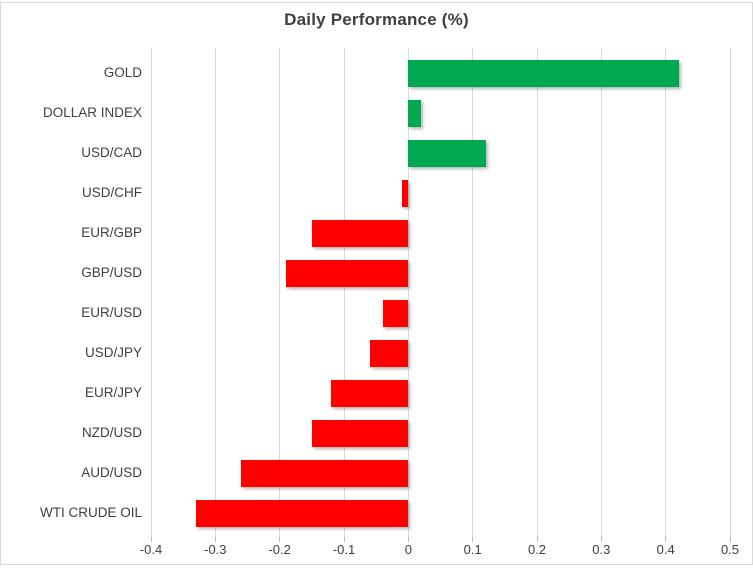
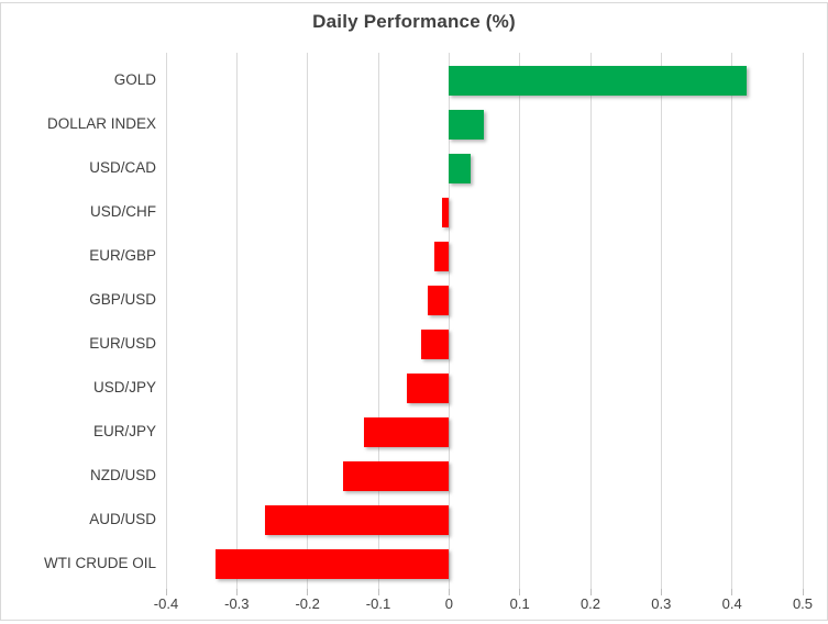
DOLLAR INDEX: 0.02 -> 0.05
USD/CAD: 0.12 -> 0.03
EUR/GBP: -0.15 -> -0.02
GBP/USD: -0.19 -> -0.03
